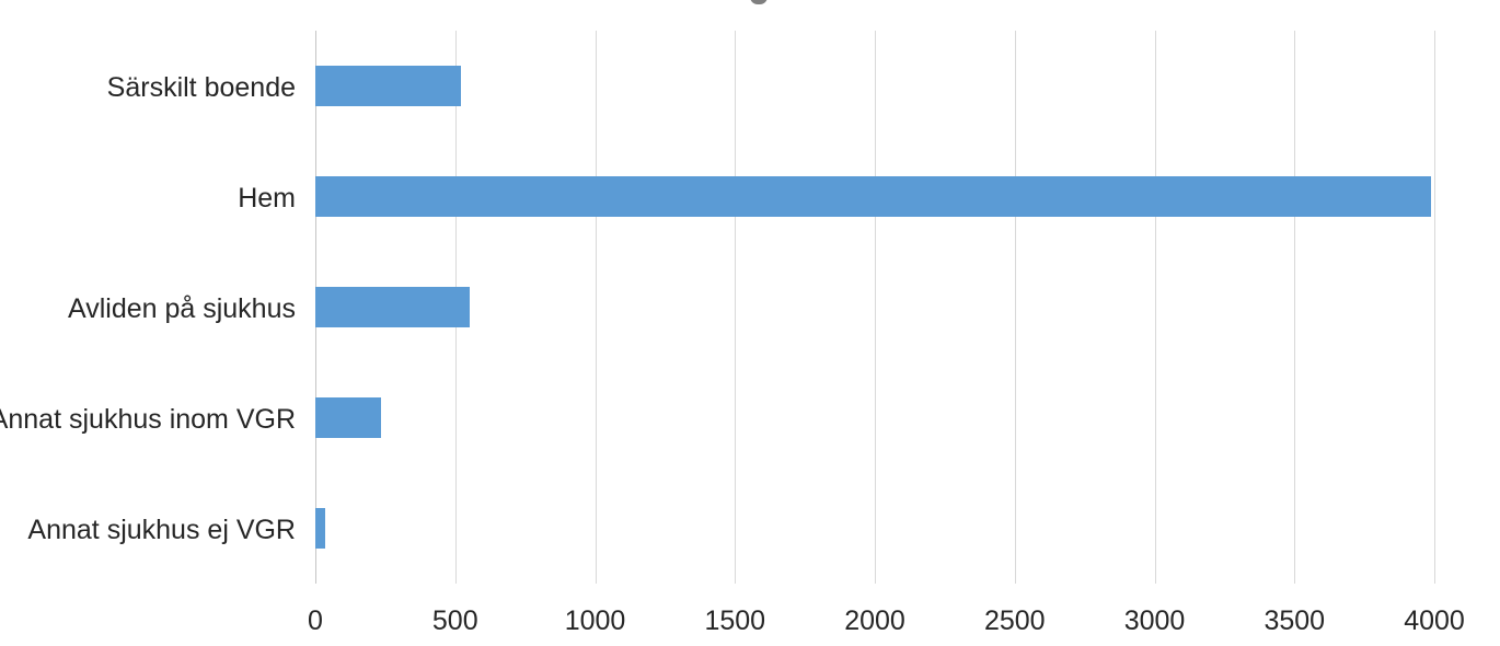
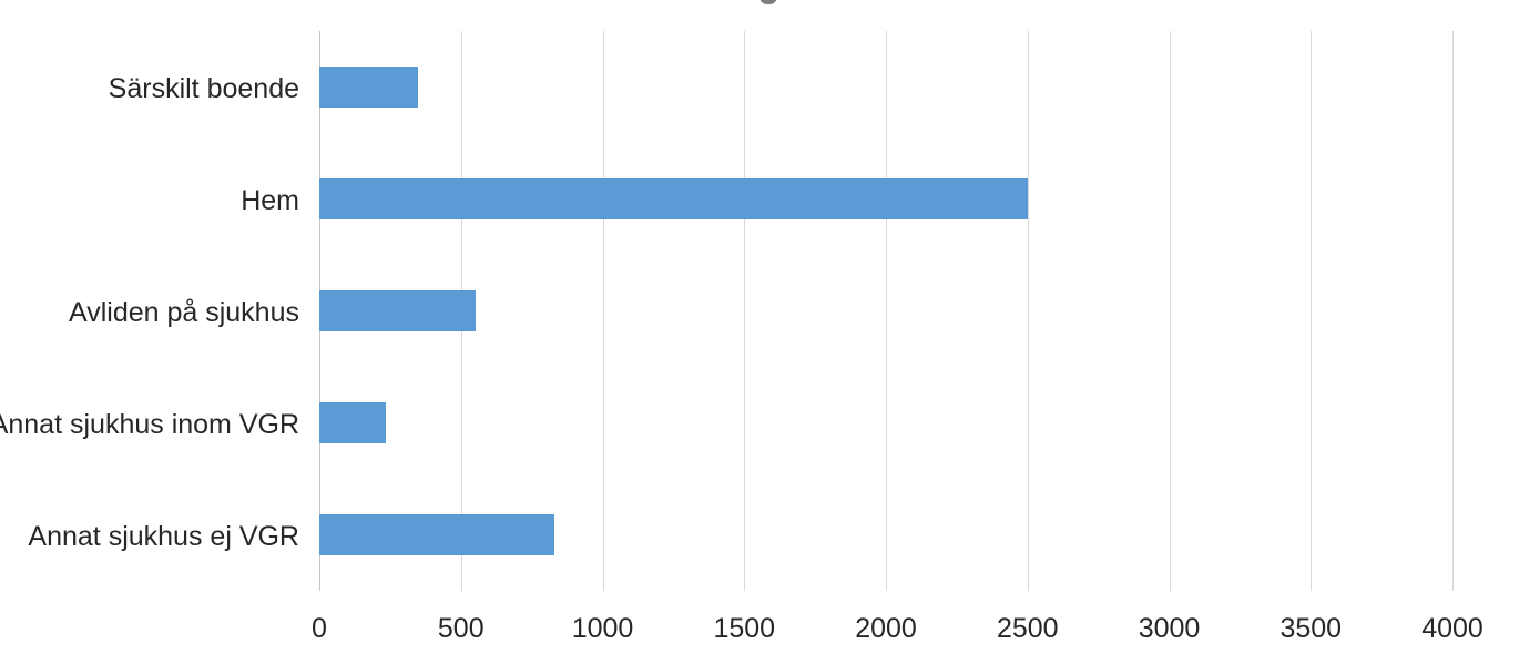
Särskilt boende: 520 -> 350
Hem: 3990 -> 2500
Annat sjukhus ej VGR: 40 -> 830
